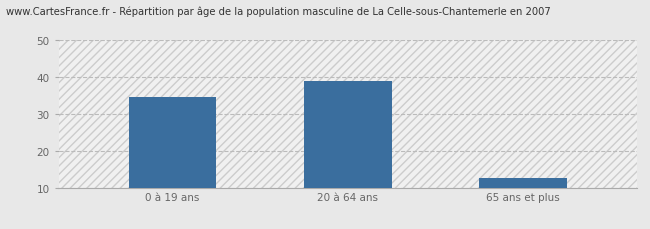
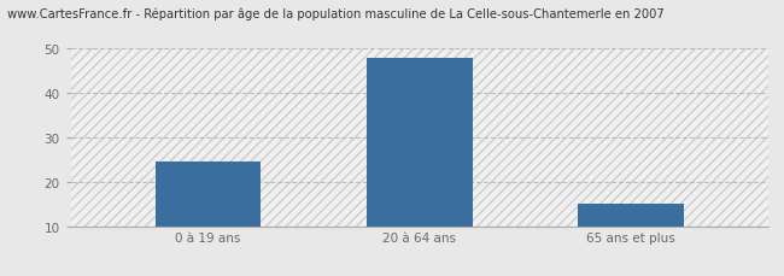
0 à 19 ans: 34.5 -> 24.5
20 à 64 ans: 39.0 -> 48.0
65 ans et plus: 12.5 -> 15.0
